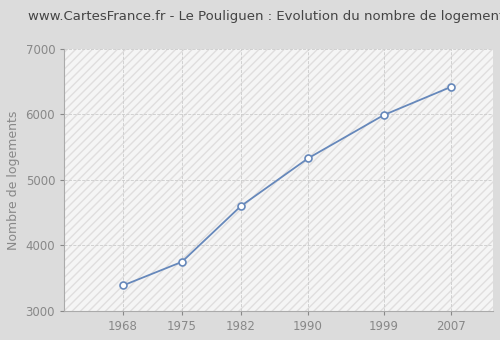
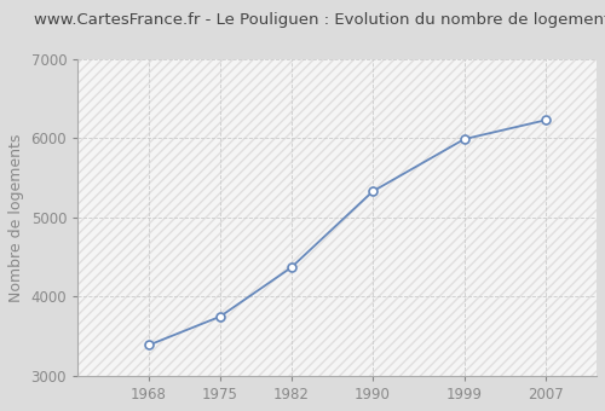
1982: 4600 -> 4370
2007: 6420 -> 6230
